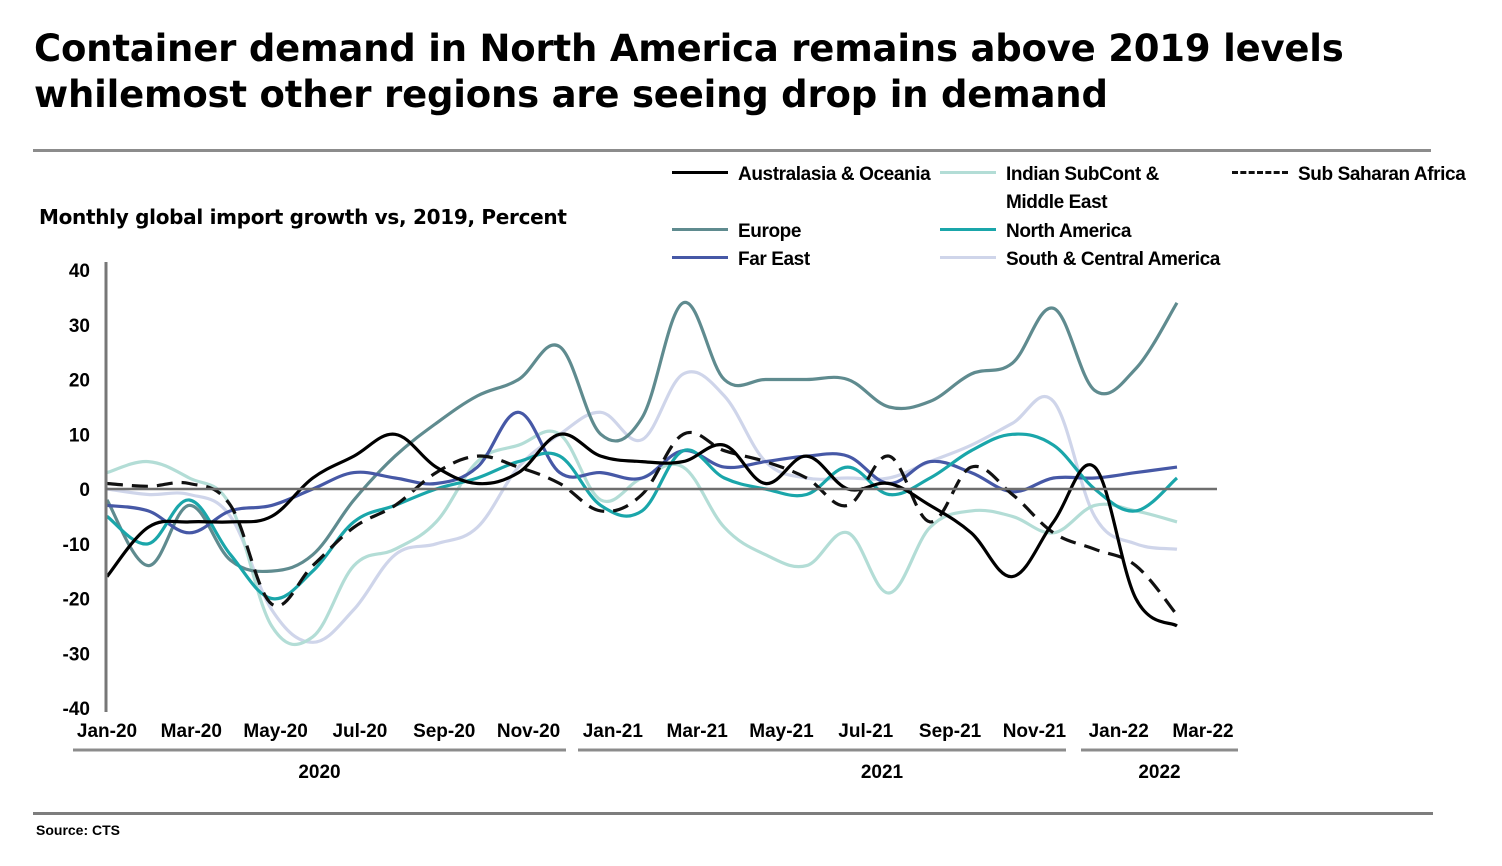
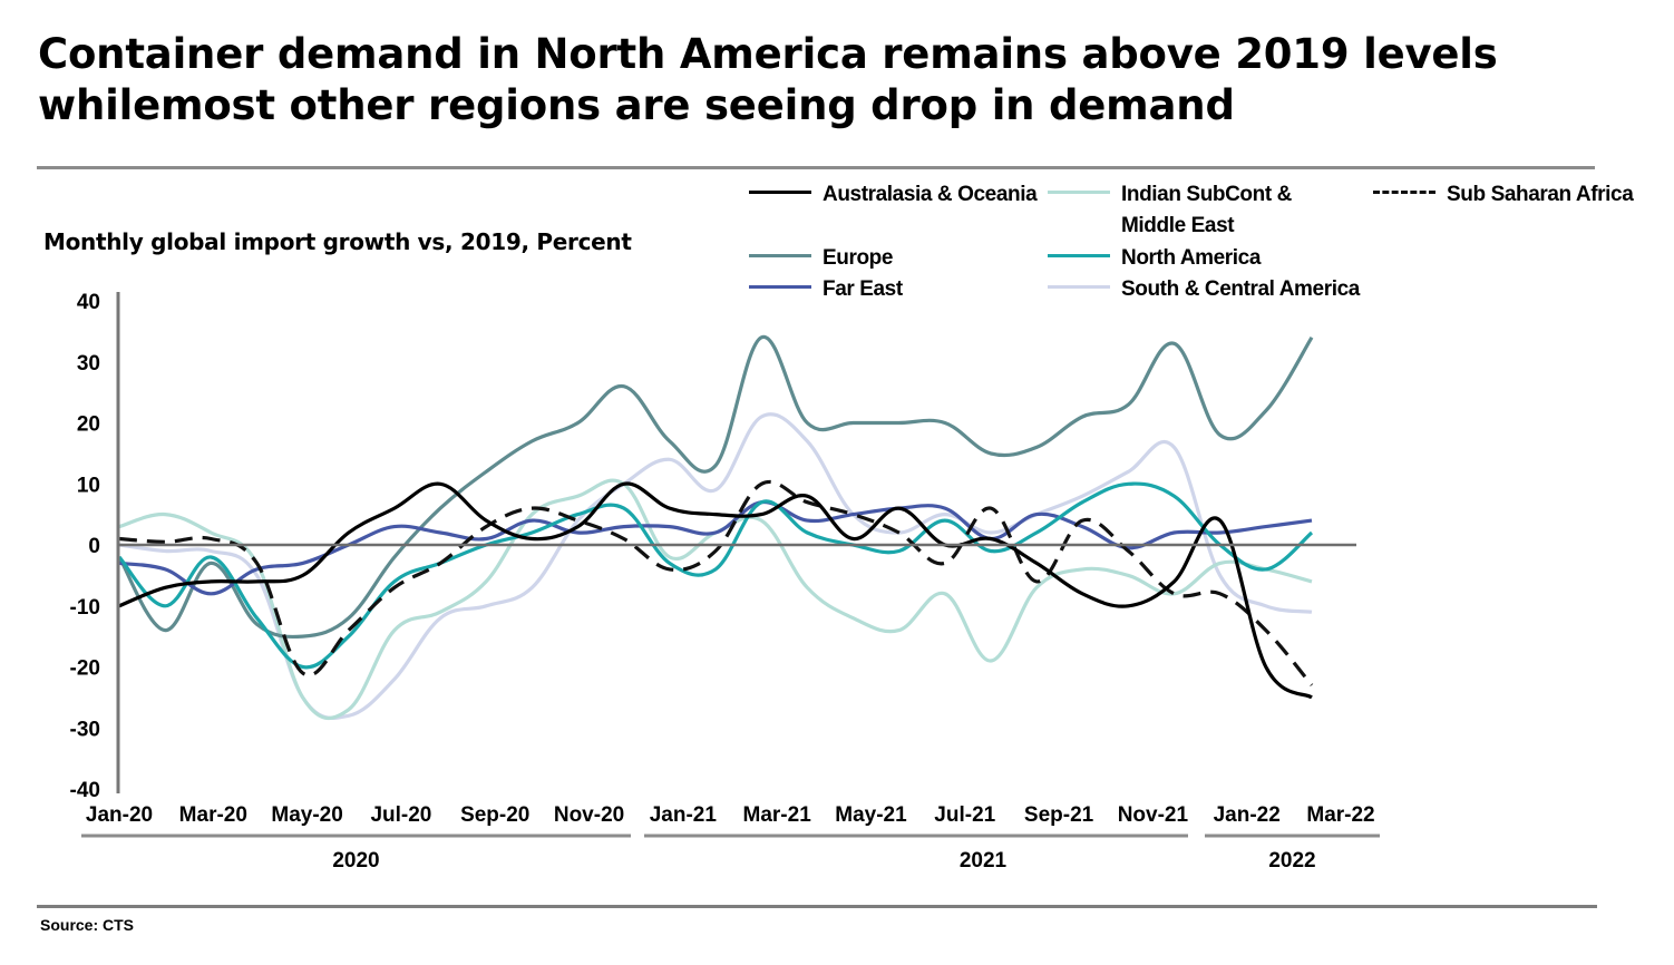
Australasia & Oceania/Jan-20: -16 -> -10
North America/Jan-20: -5 -> -2
South & Central America/May-20: -22 -> -25
Far East/Nov-20: 14 -> 2
Europe/Jan-21: 10 -> 17
South & Central America/Jul-21: 2 -> 5
Australasia & Oceania/Nov-21: -16 -> -10
Sub Saharan Africa/Jan-22: -11 -> -8
